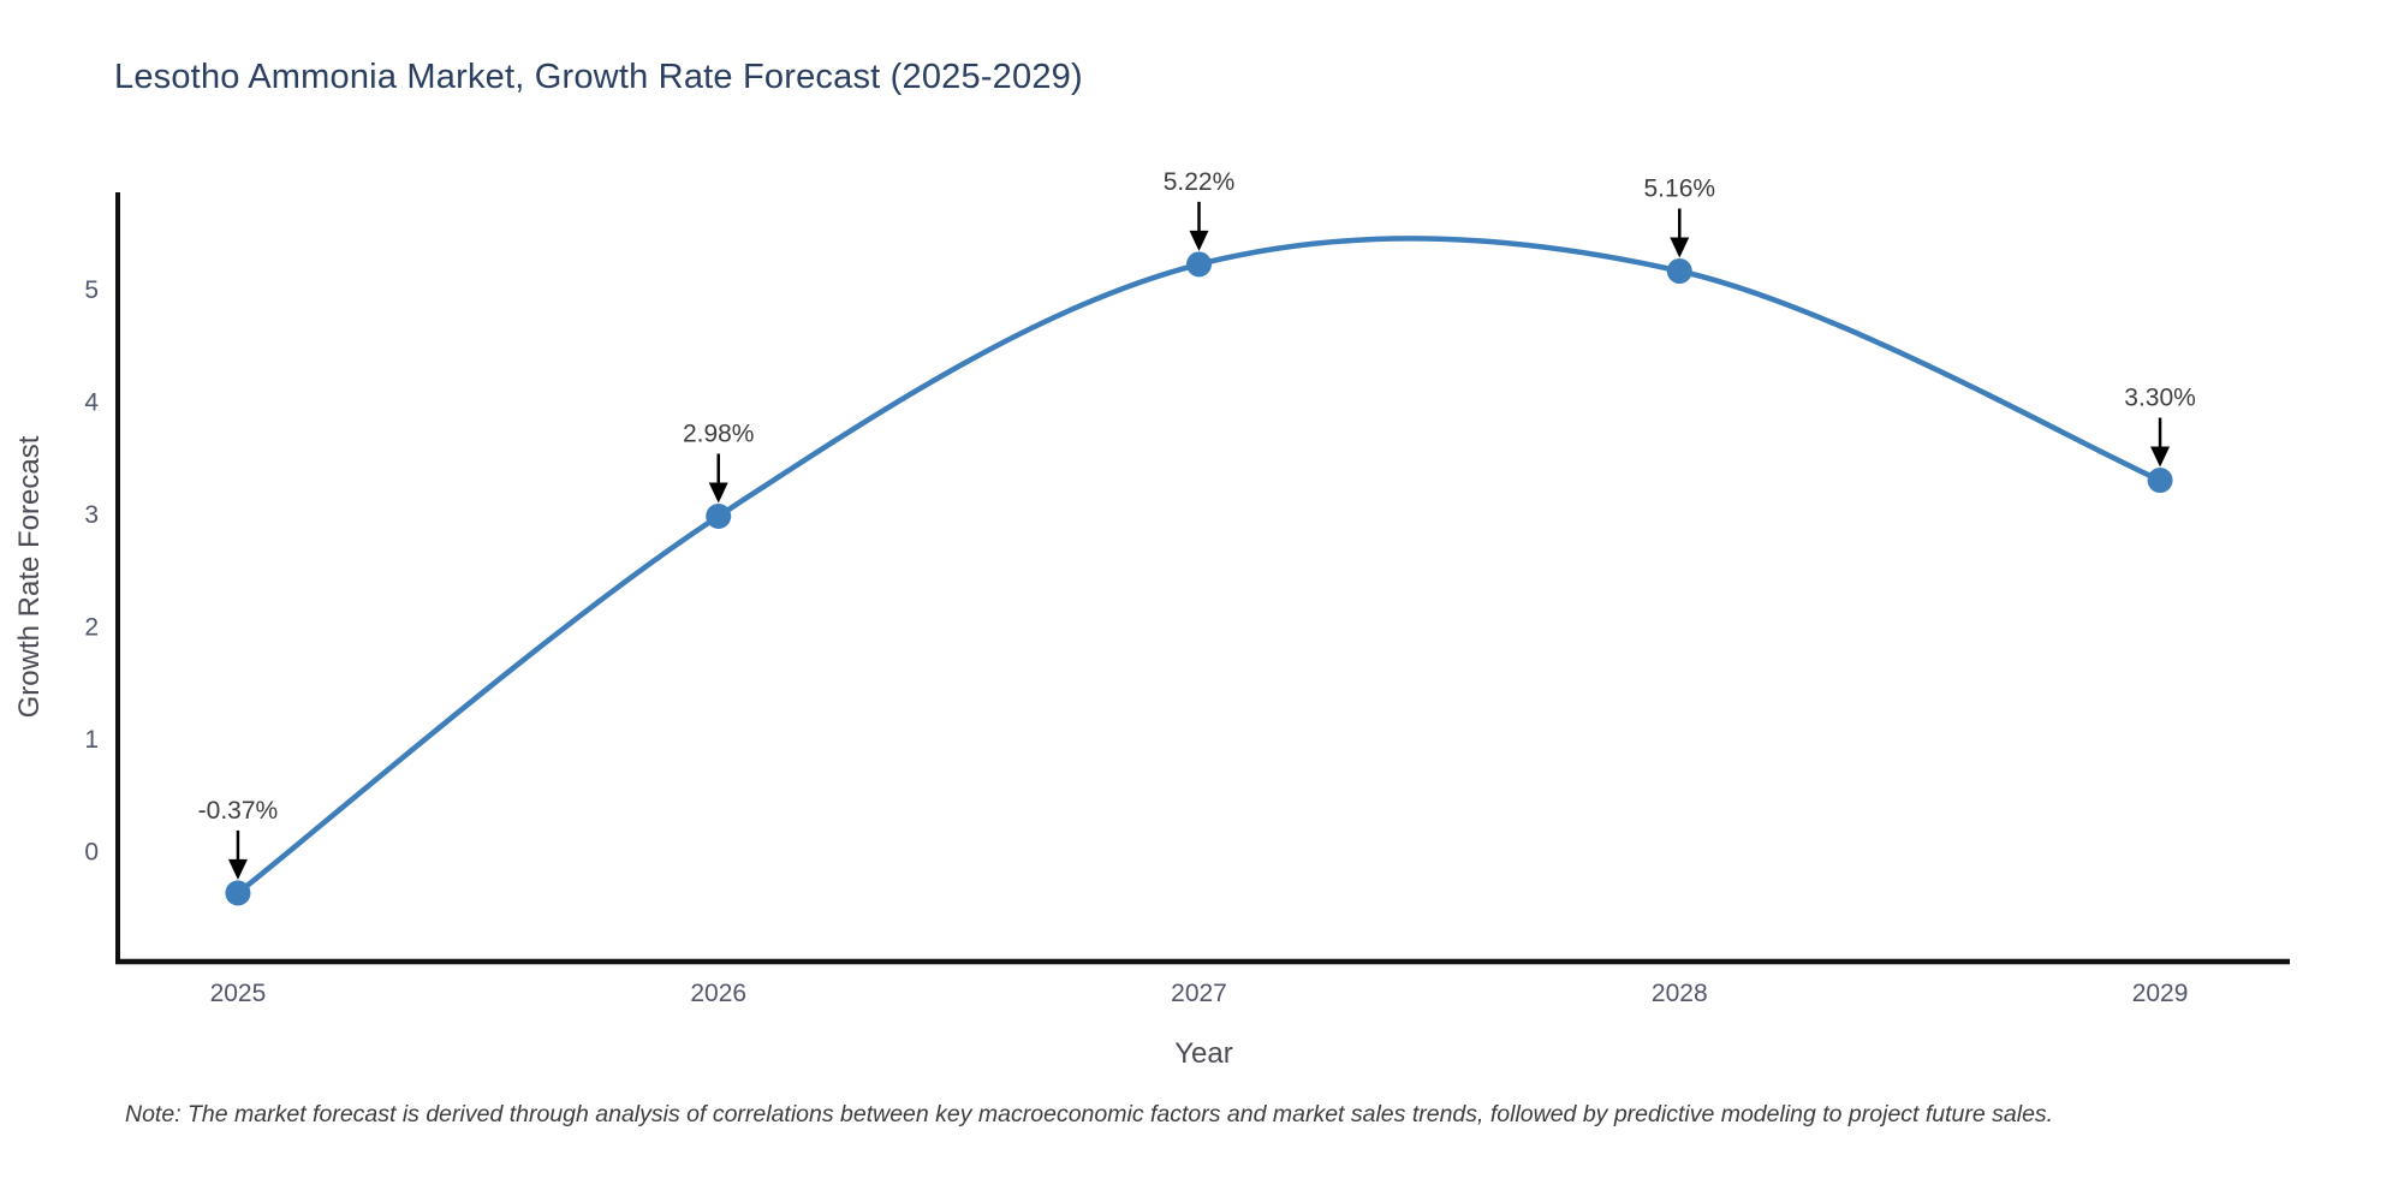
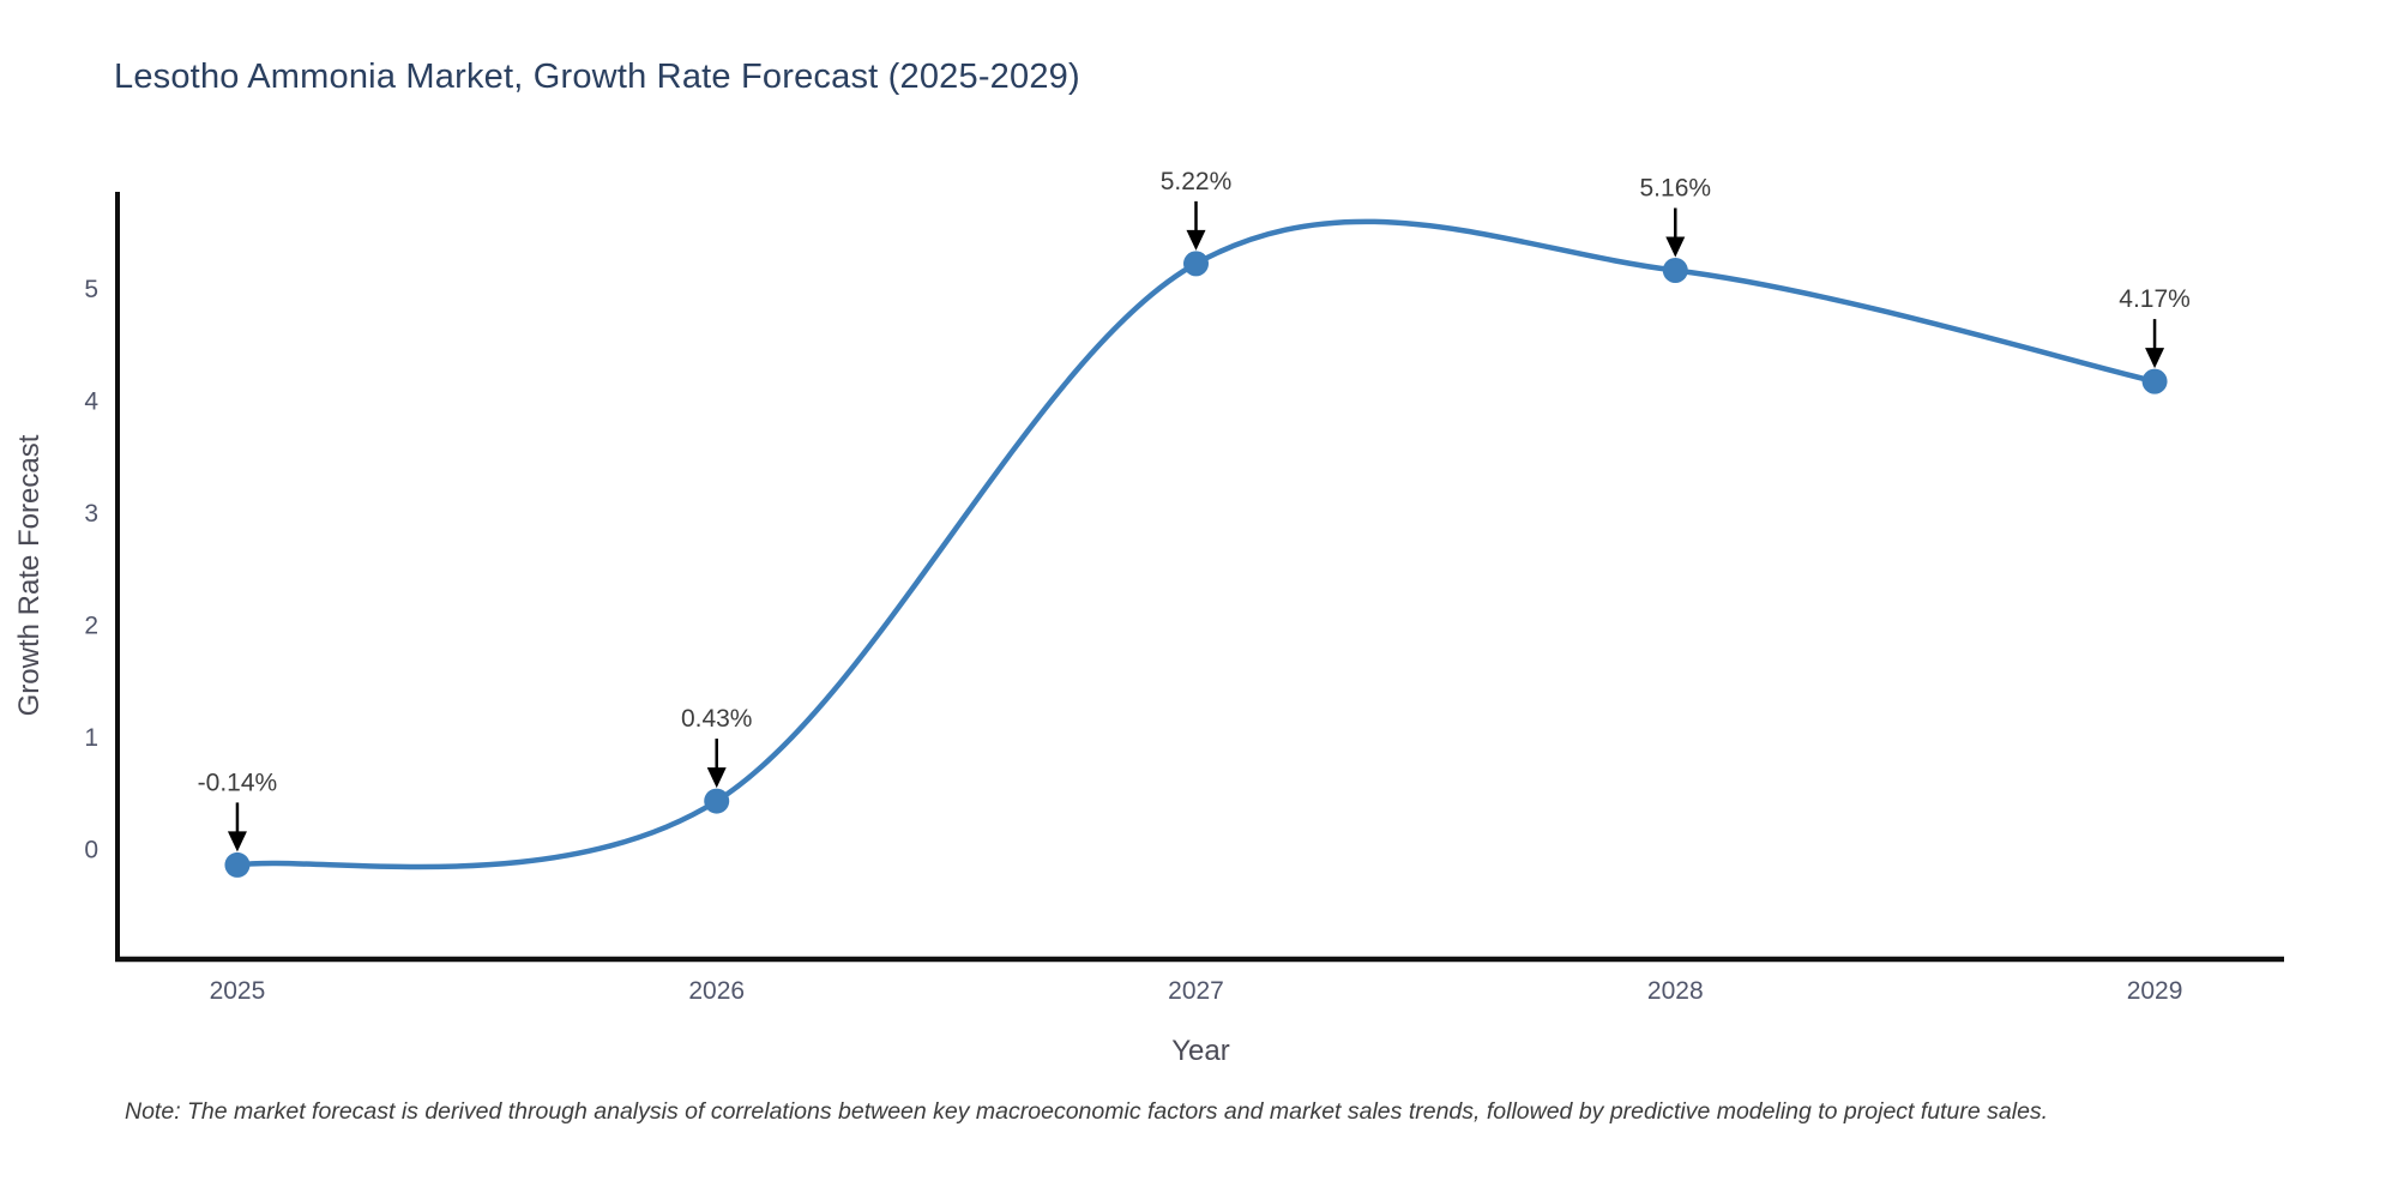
2025: -0.37% -> -0.14%
2026: 2.98% -> 0.43%
2029: 3.30% -> 4.17%
